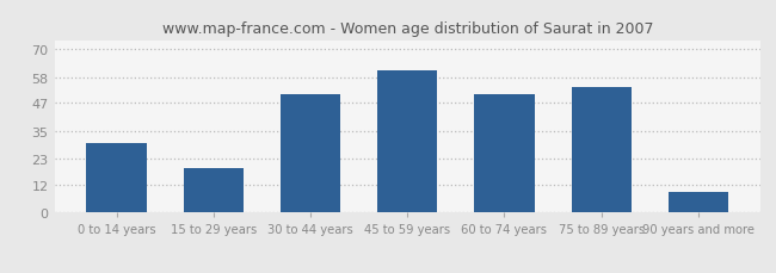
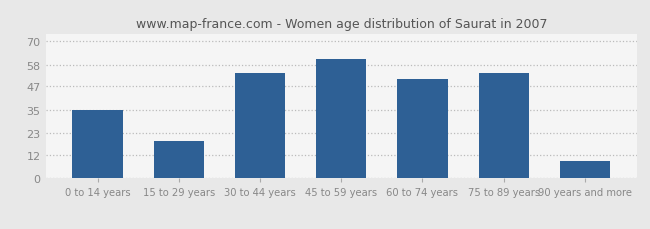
0 to 14 years: 30 -> 35
30 to 44 years: 51 -> 54
